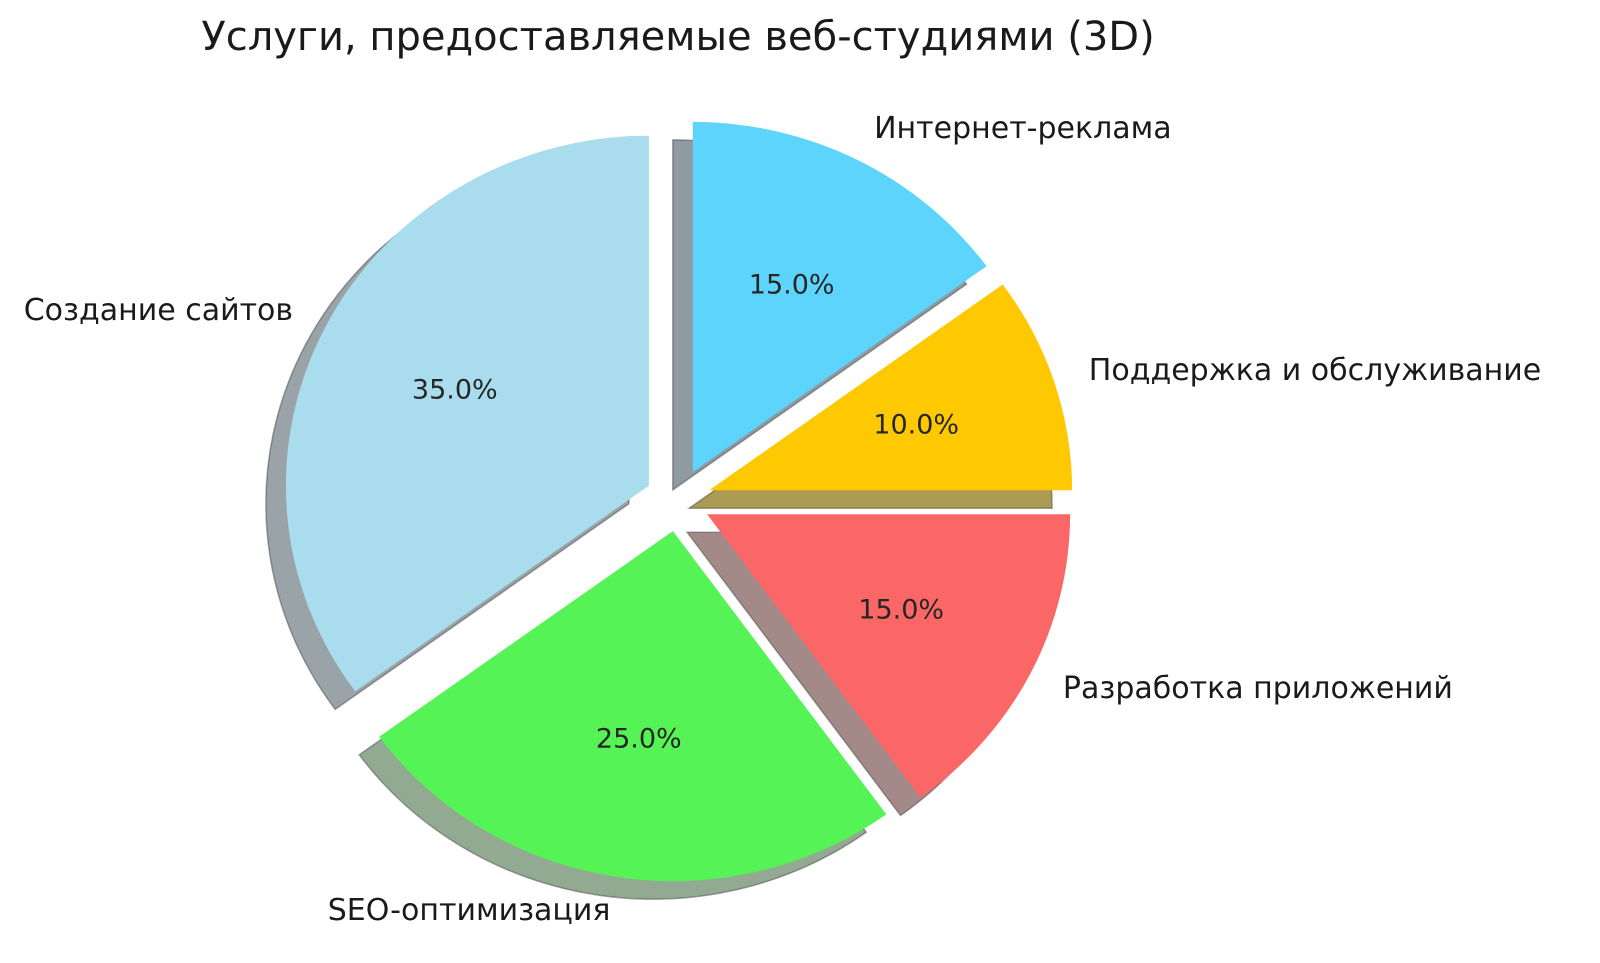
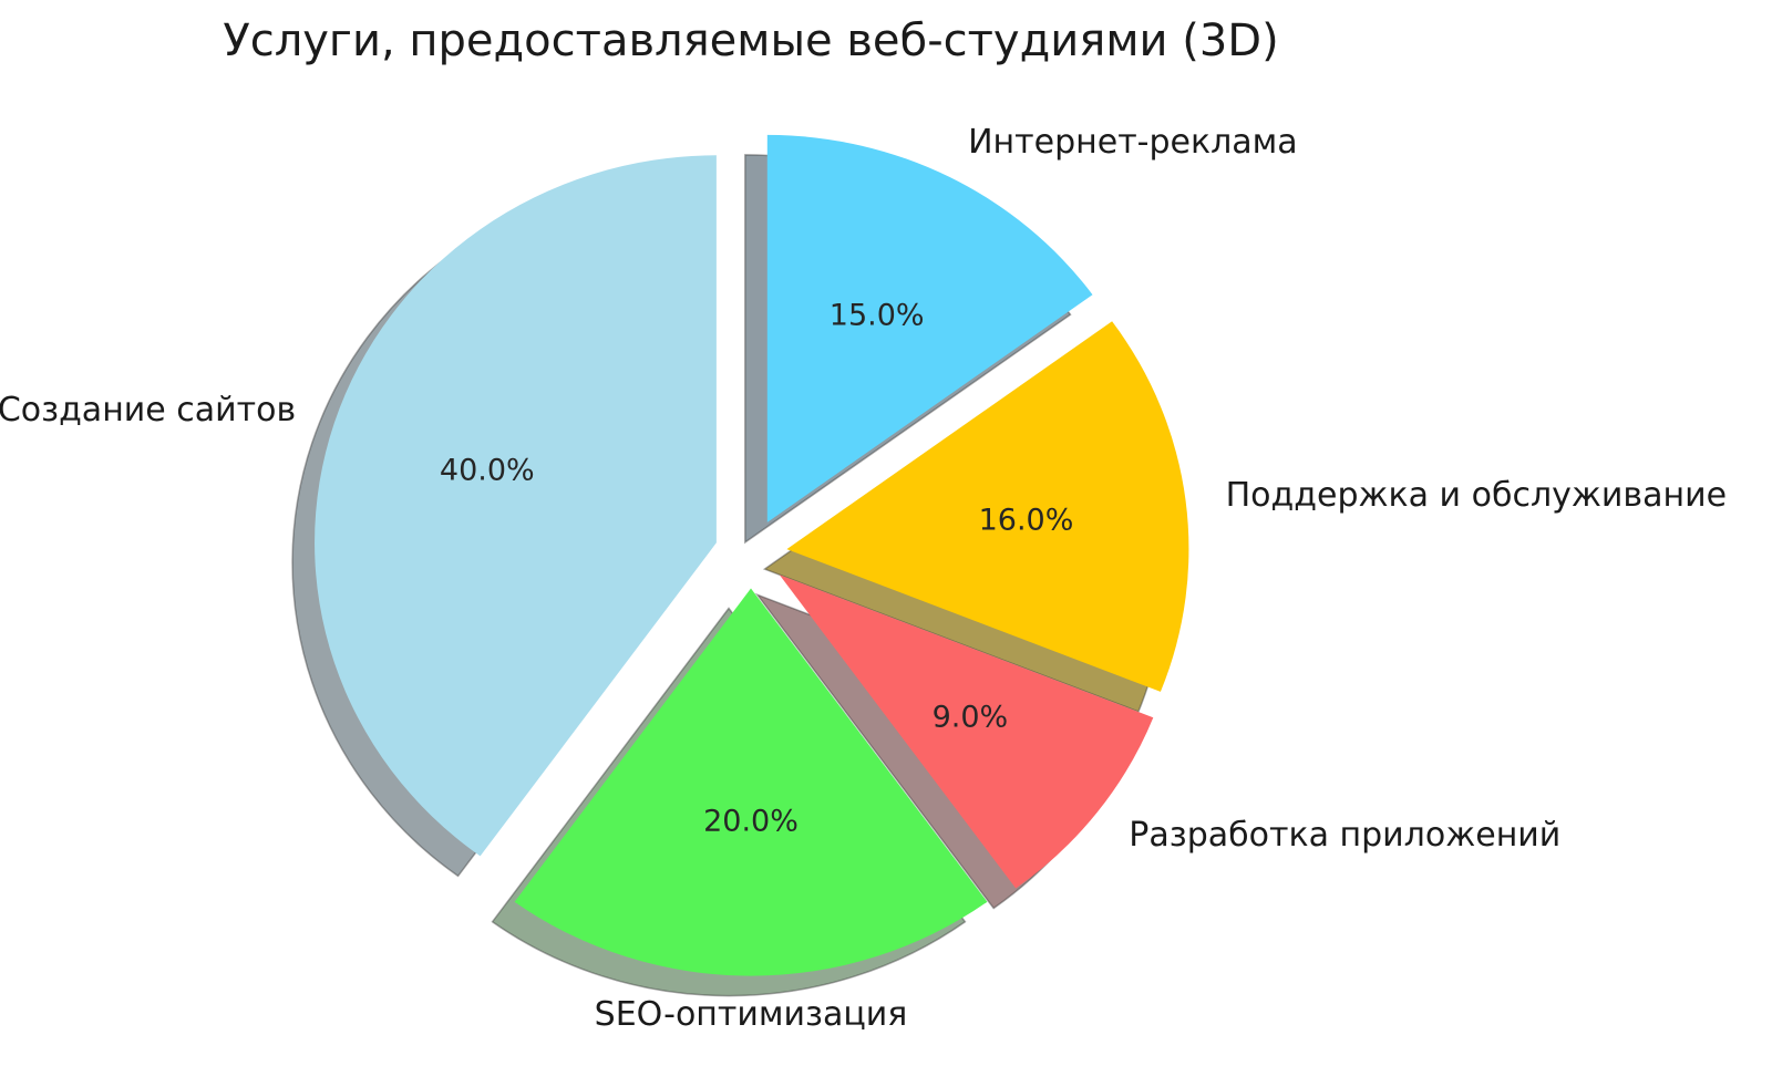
Поддержка и обслуживание: 10.0% -> 16.0%
Разработка приложений: 15.0% -> 9.0%
SEO-оптимизация: 25.0% -> 20.0%
Создание сайтов: 35.0% -> 40.0%
